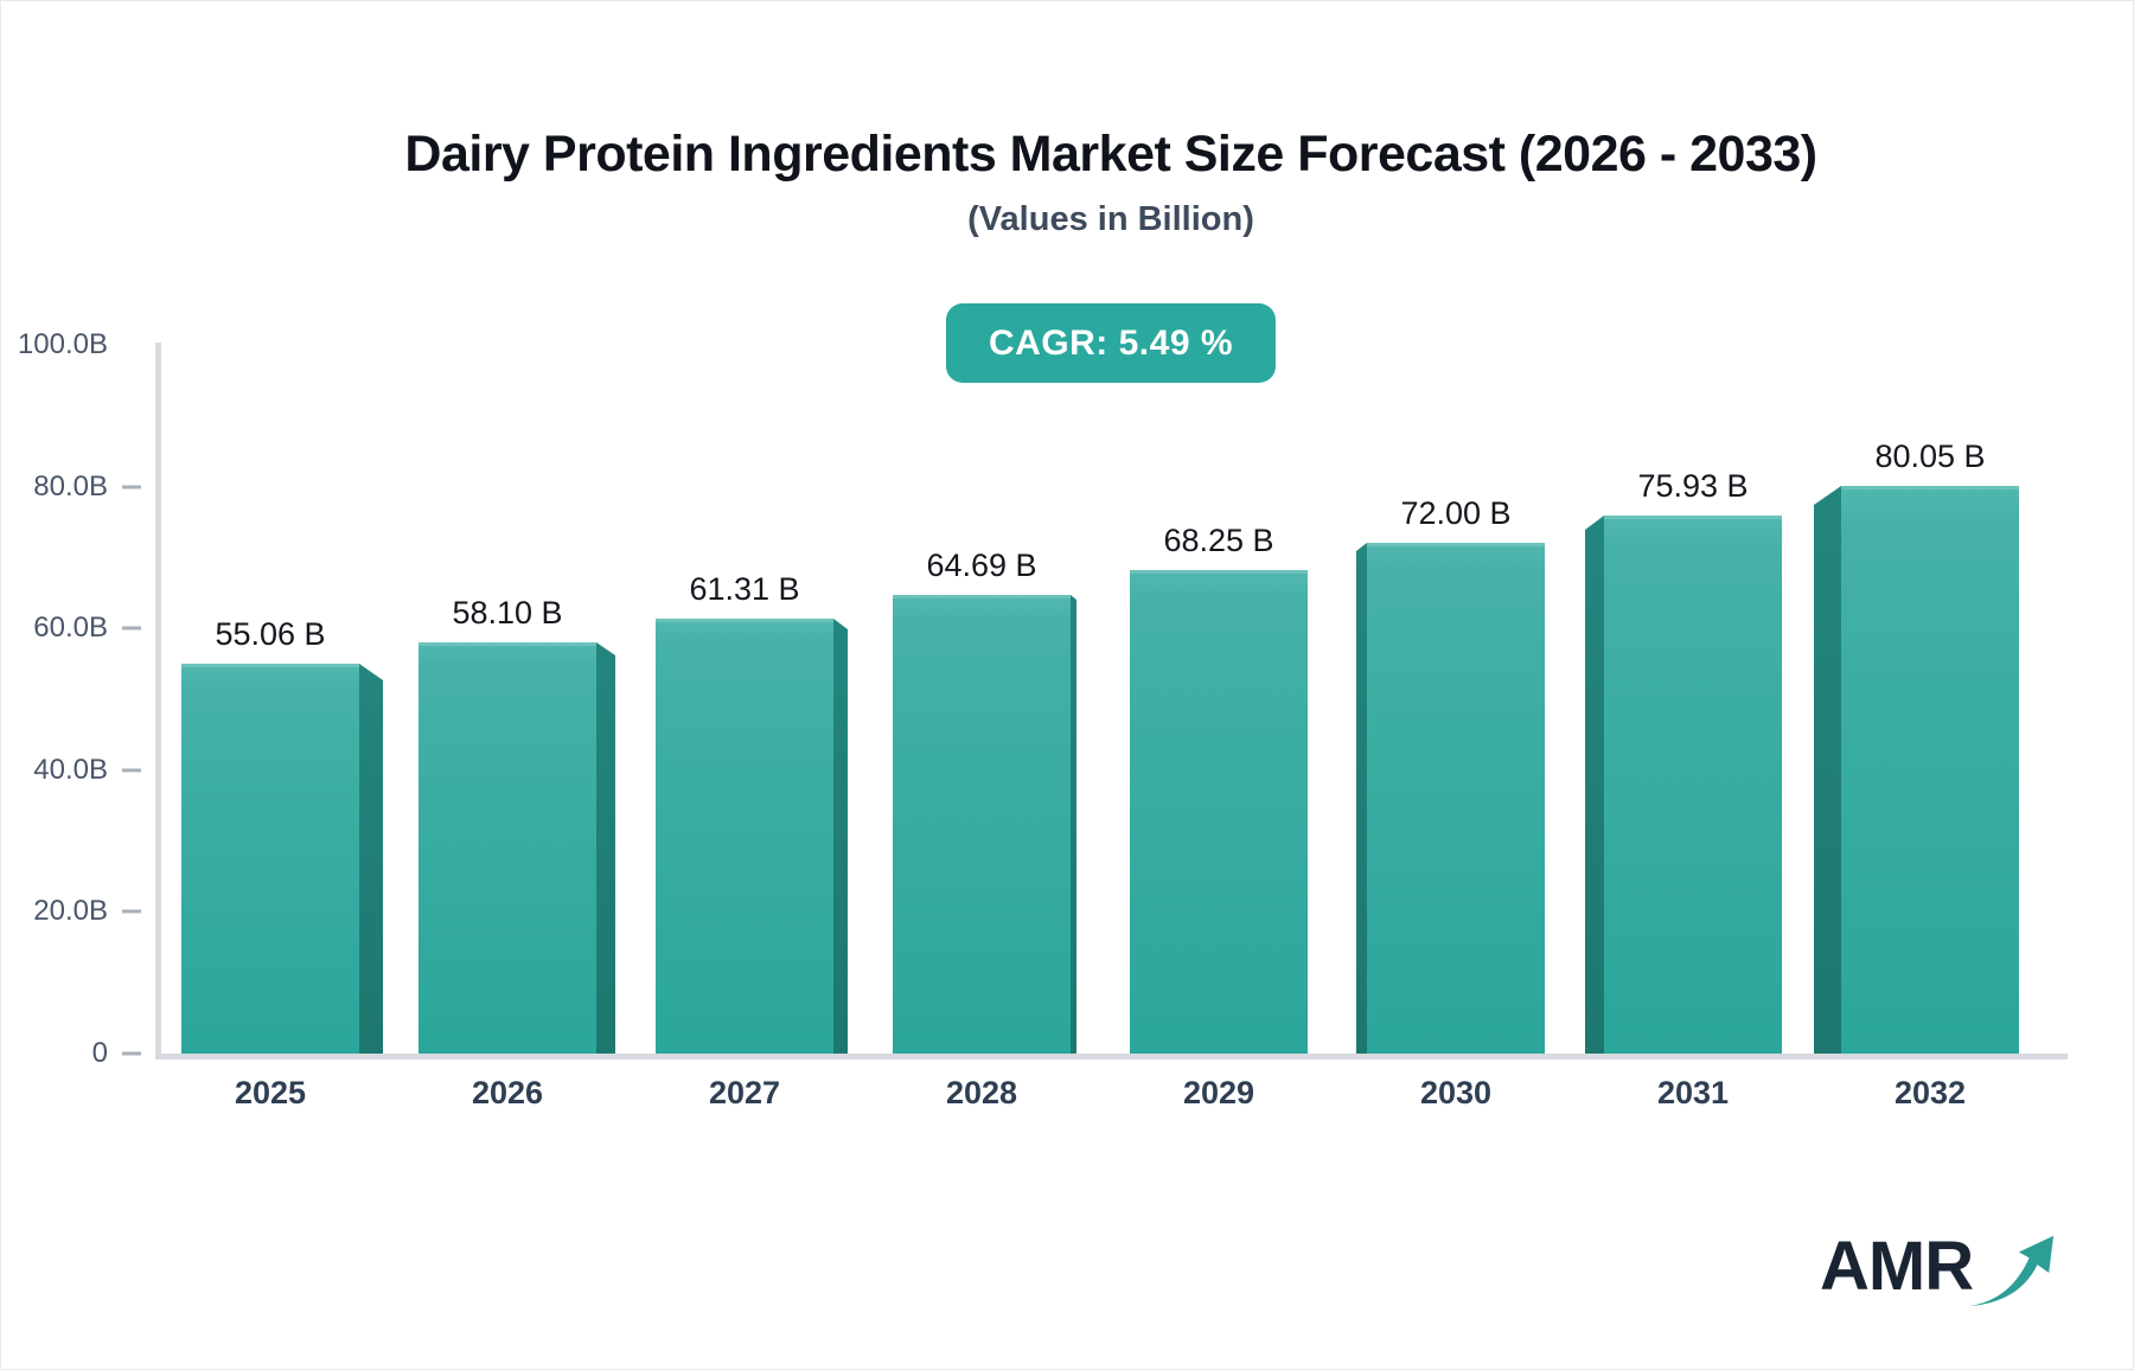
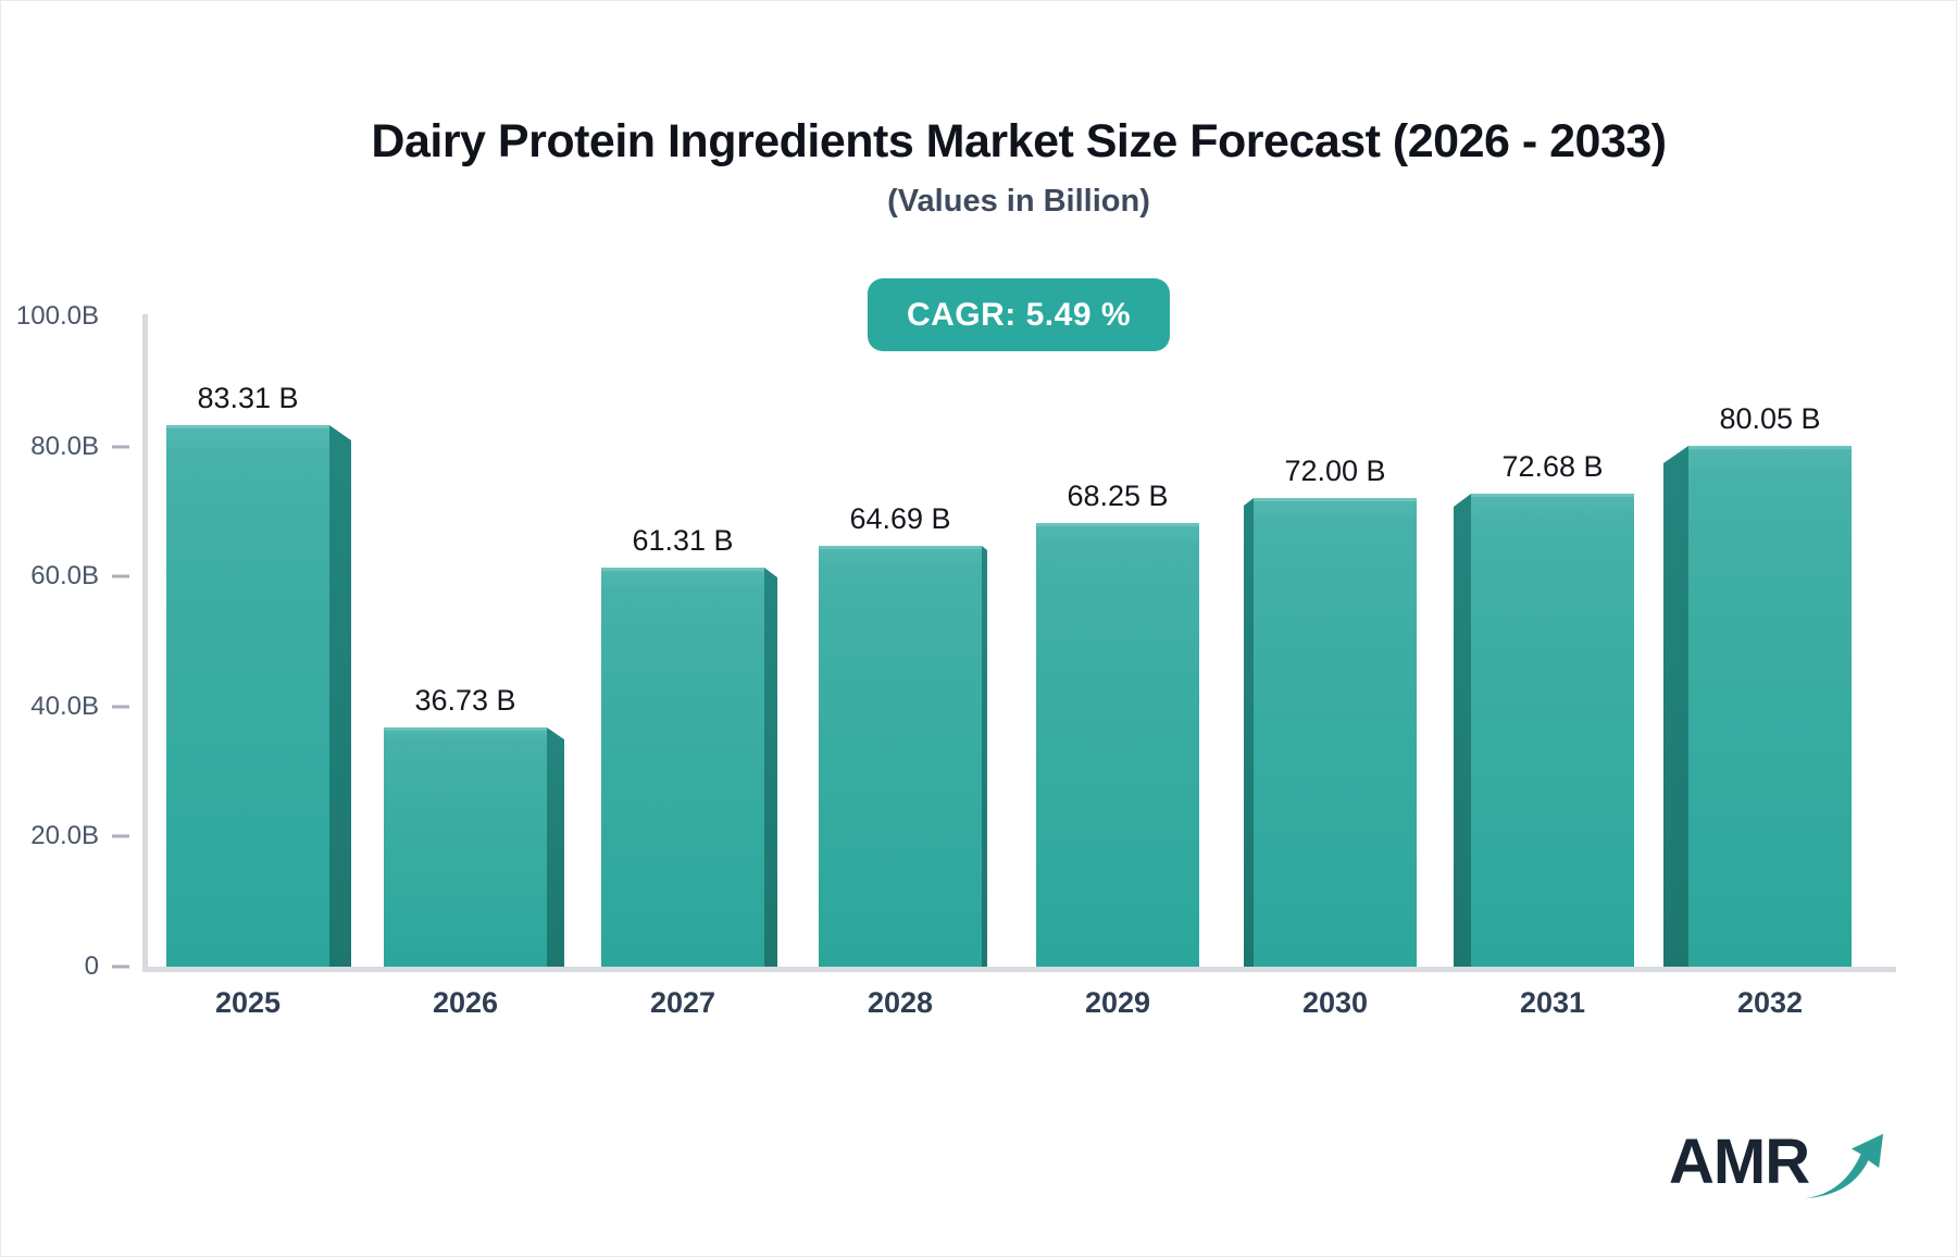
2025: 55.06 -> 83.31
2026: 58.10 -> 36.73
2031: 75.93 -> 72.68
